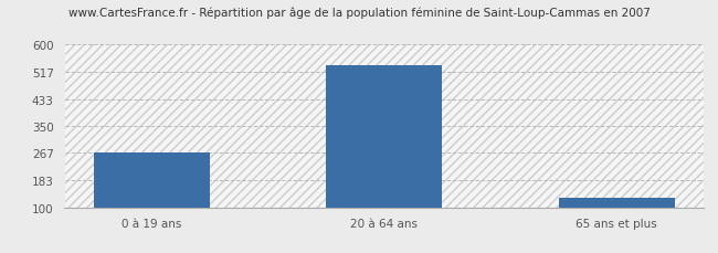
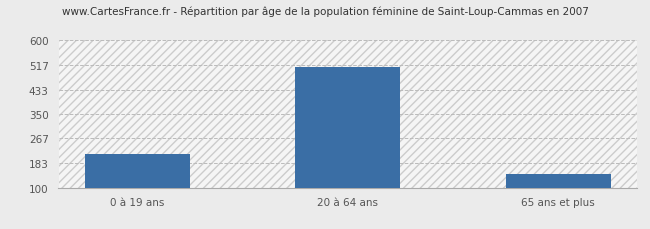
0 à 19 ans: 267 -> 215
20 à 64 ans: 537 -> 510
65 ans et plus: 128 -> 145
